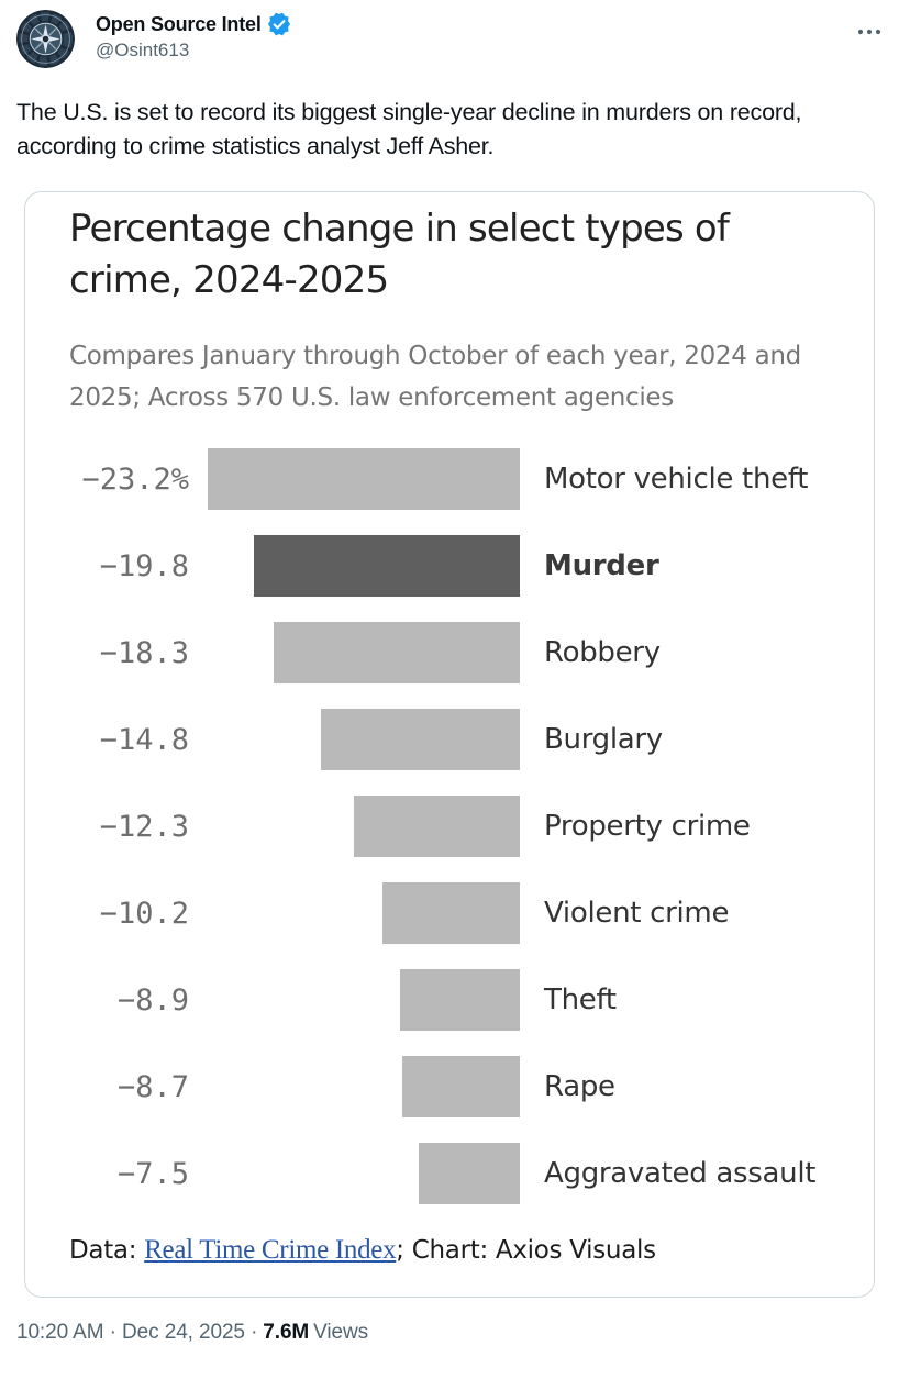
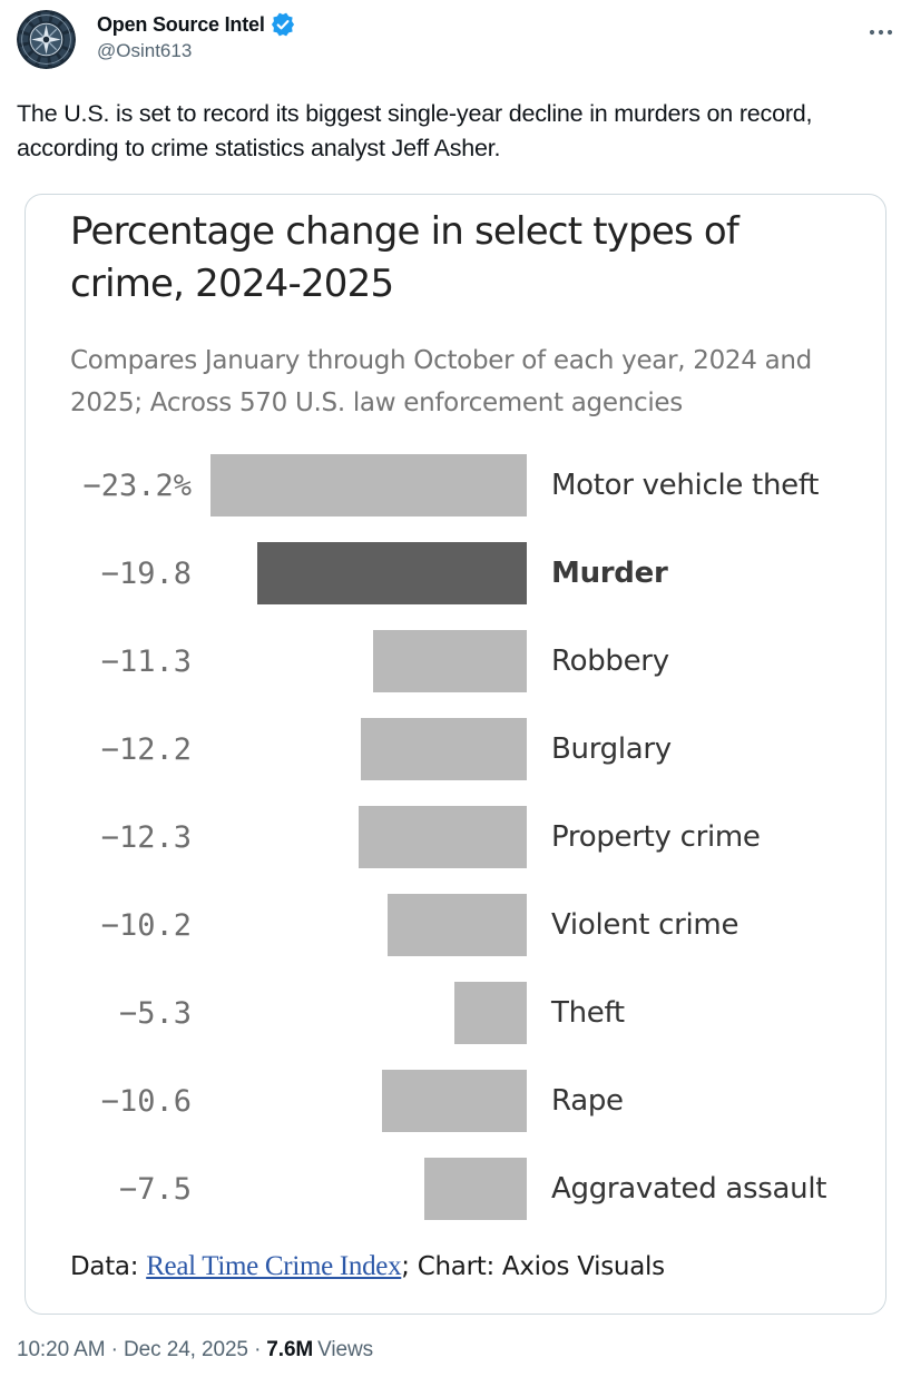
Robbery: −18.3 -> −11.3
Burglary: −14.8 -> −12.2
Theft: −8.9 -> −5.3
Rape: −8.7 -> −10.6
